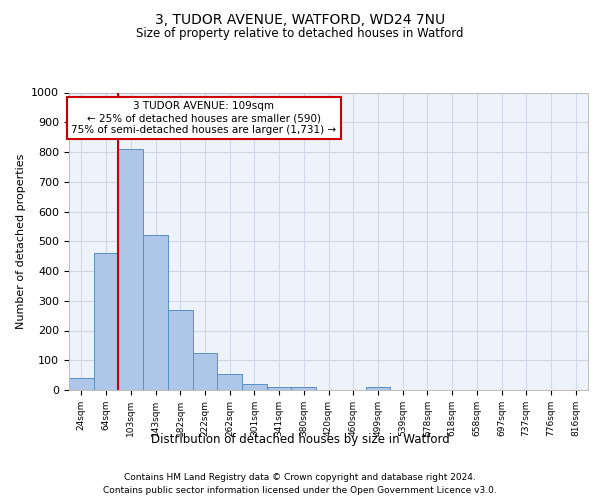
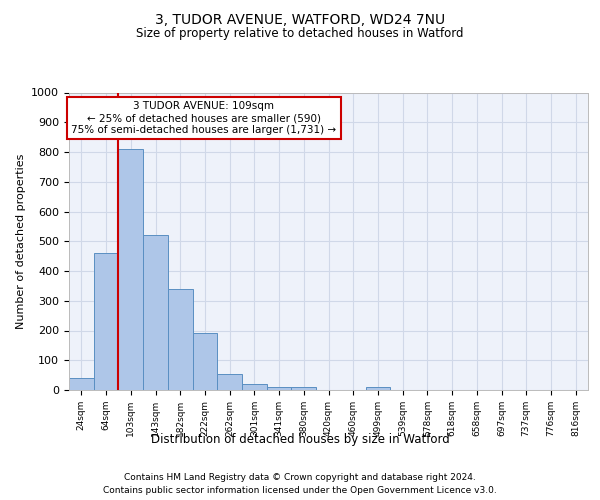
182sqm: 270 -> 340
222sqm: 125 -> 190
